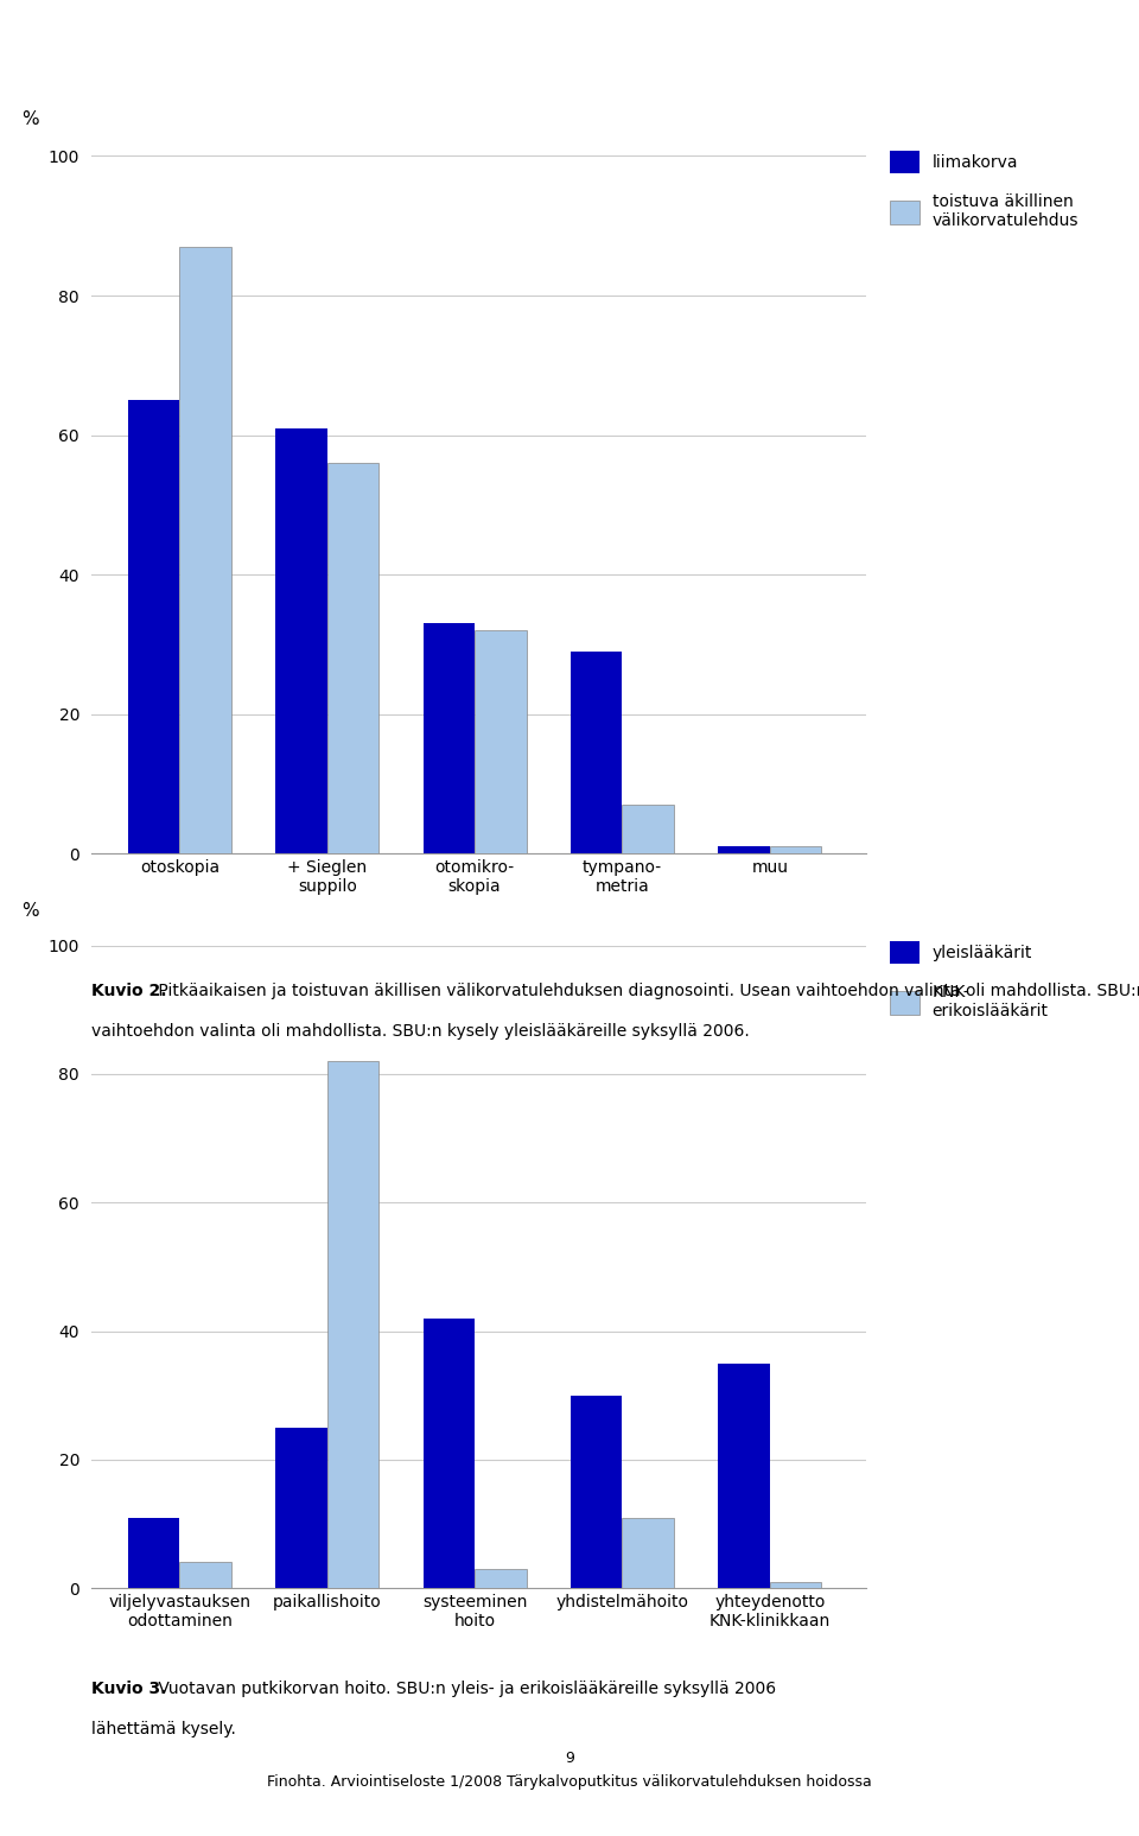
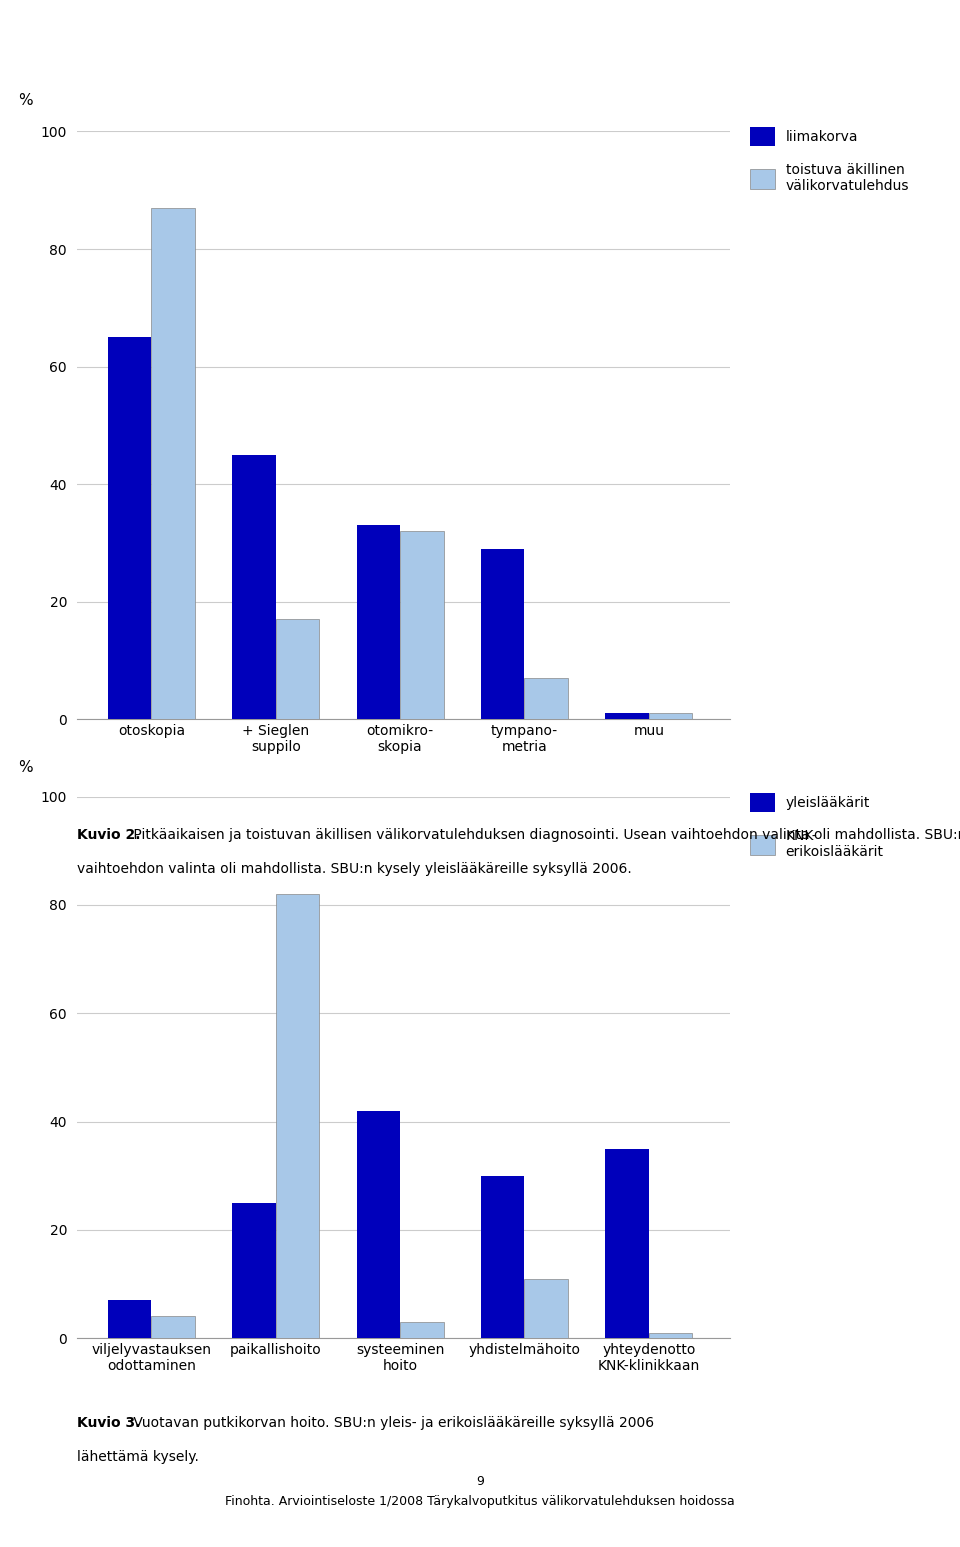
liimakorva/+ Sieglen suppilo: 61 -> 45
toistuva äkillinen välikorvatulehdus/+ Sieglen suppilo: 56 -> 17
yleislääkärit/viljelyvastauksen odottaminen: 11 -> 7
